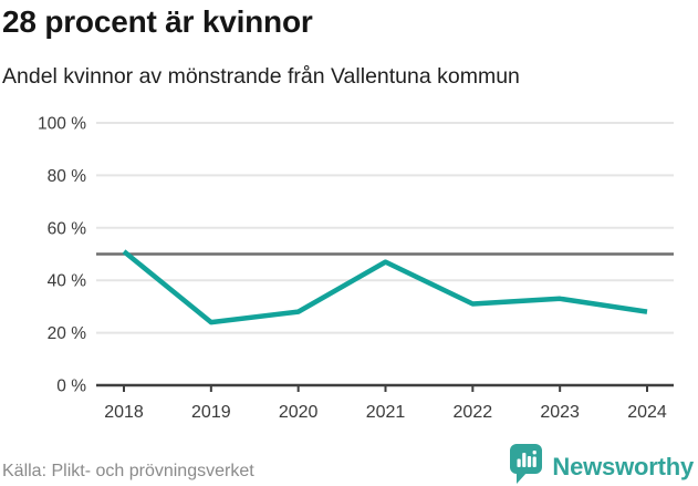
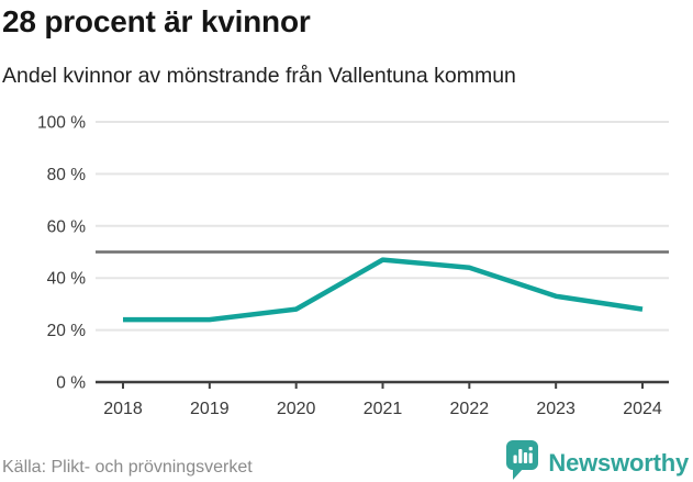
2018: 51% -> 24%
2022: 31% -> 44%
